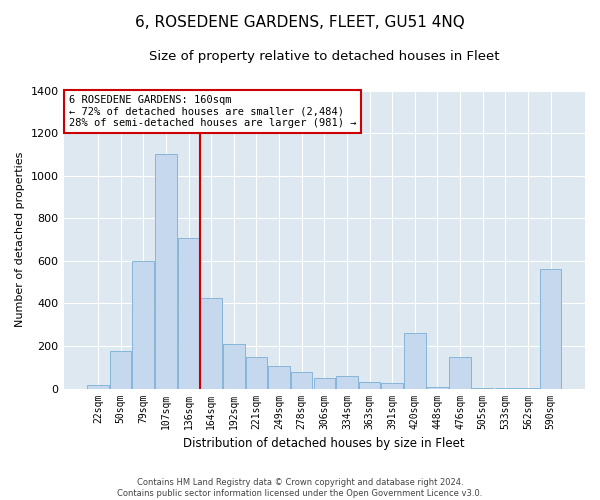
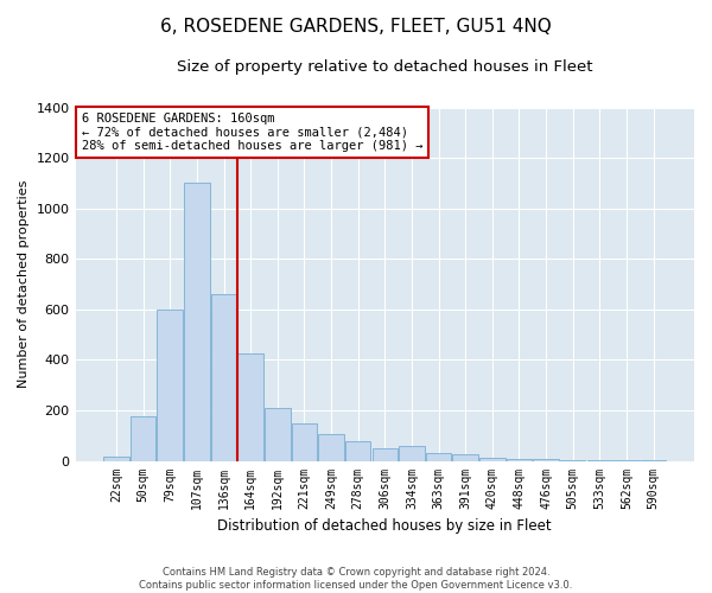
136sqm: 705 -> 660
420sqm: 260 -> 10
476sqm: 150 -> 5
590sqm: 560 -> 2
